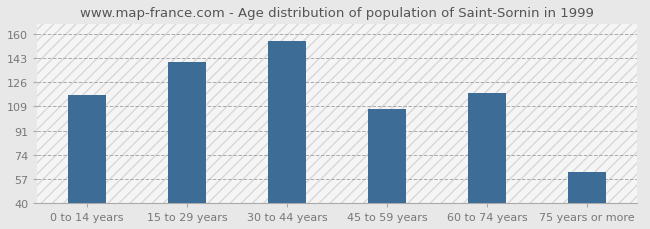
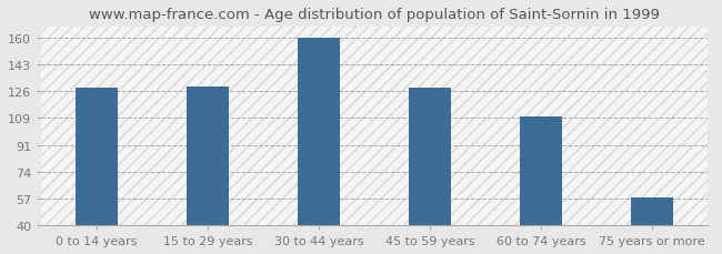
0 to 14 years: 117 -> 128
15 to 29 years: 140 -> 129
30 to 44 years: 155 -> 160
45 to 59 years: 107 -> 128
60 to 74 years: 118 -> 110
75 years or more: 62 -> 58
